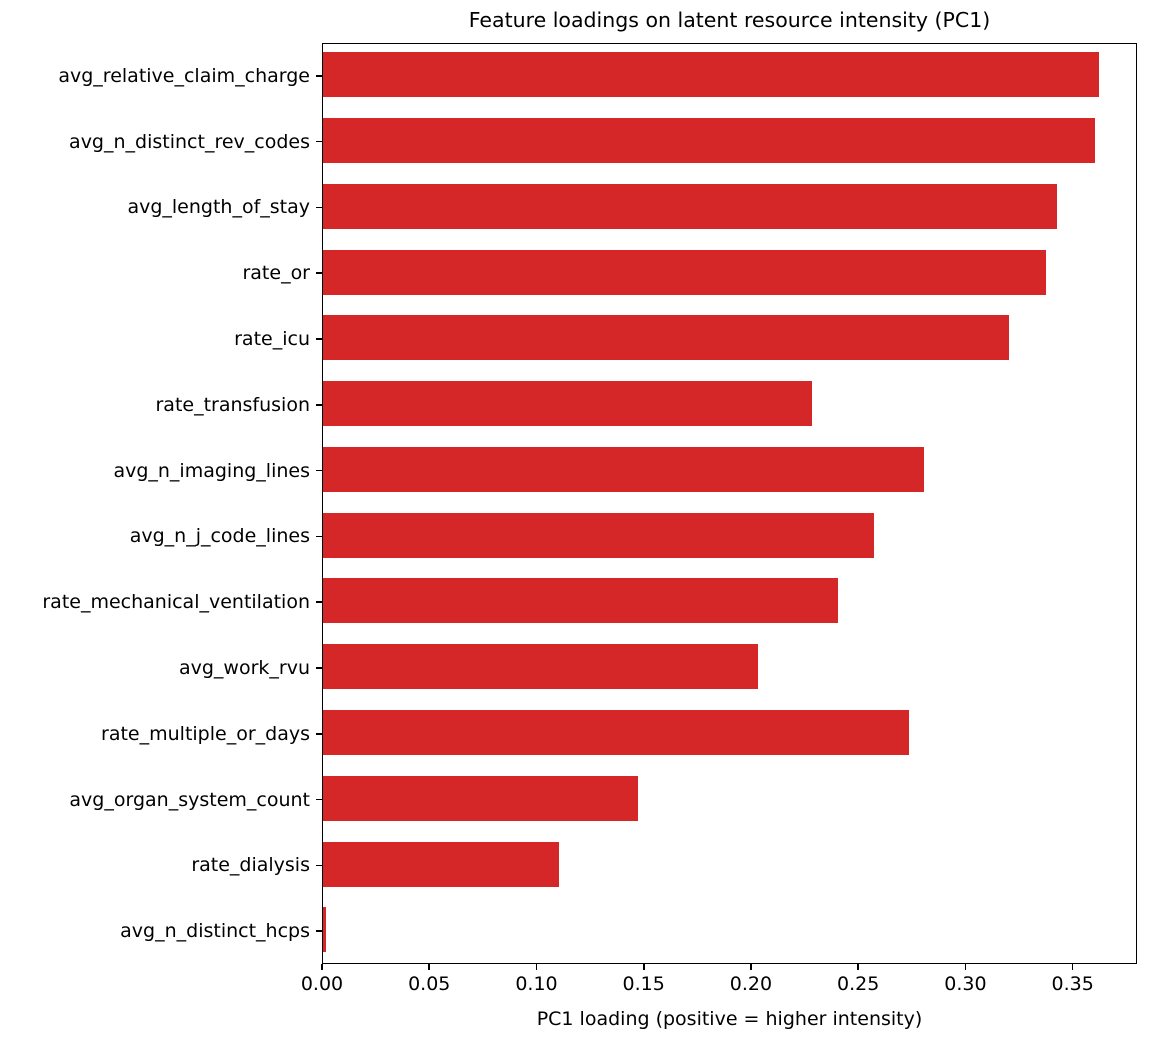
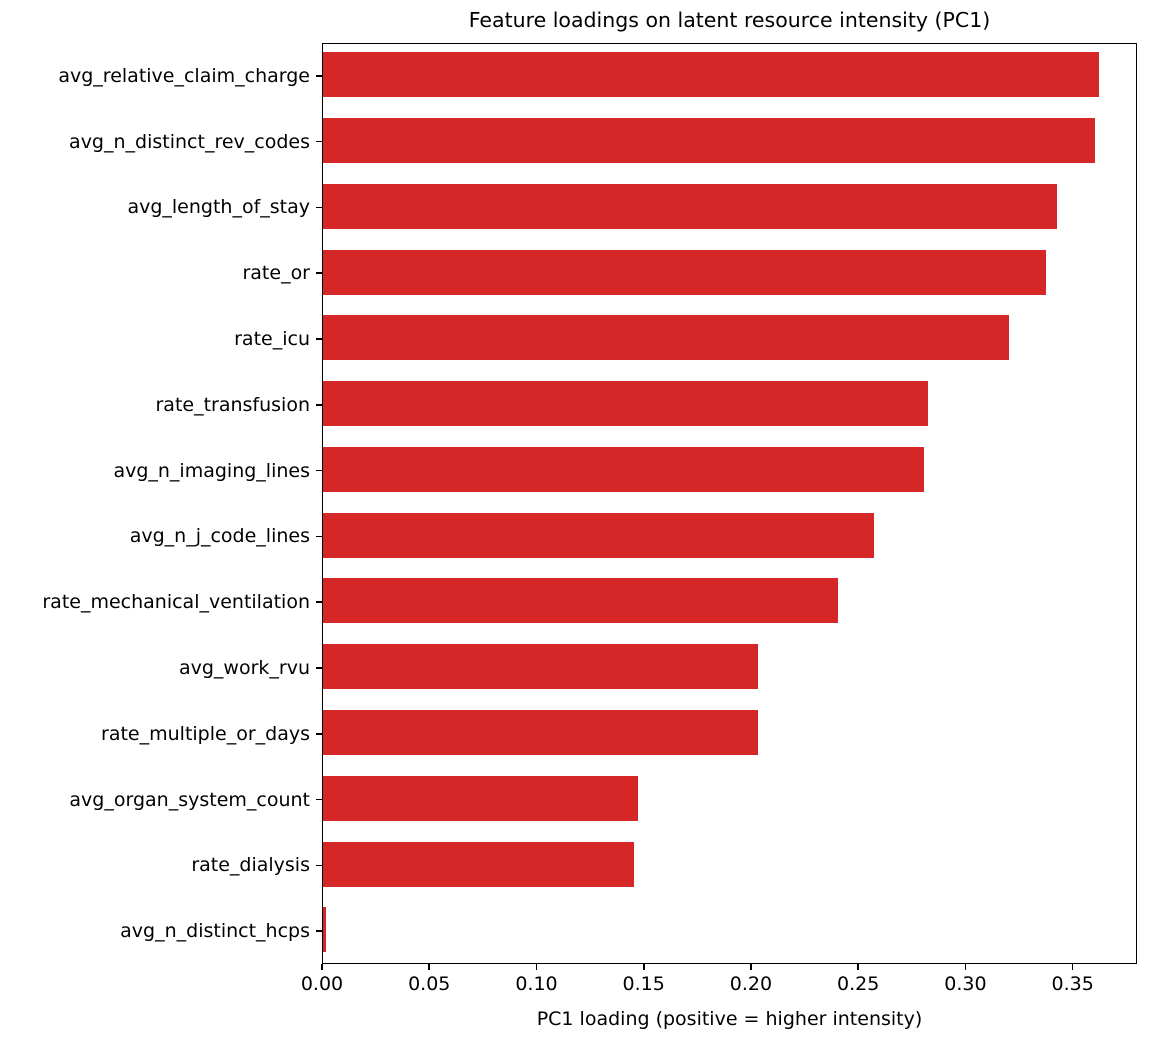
rate_transfusion: 0.228 -> 0.282
rate_multiple_or_days: 0.273 -> 0.203
rate_dialysis: 0.110 -> 0.145
